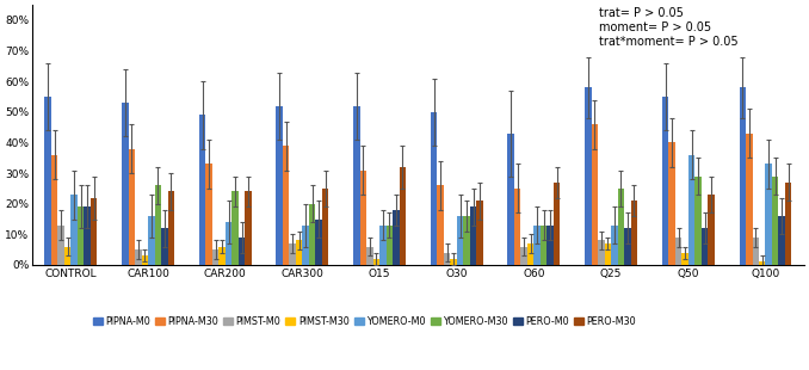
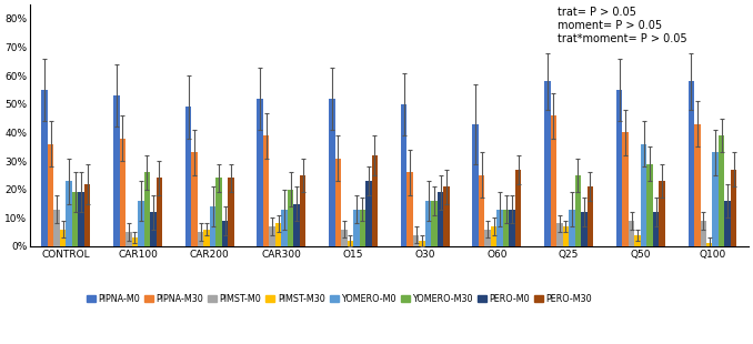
PERO-M0/O15: 18% -> 23%
YOMERO-M30/Q100: 29% -> 39%
